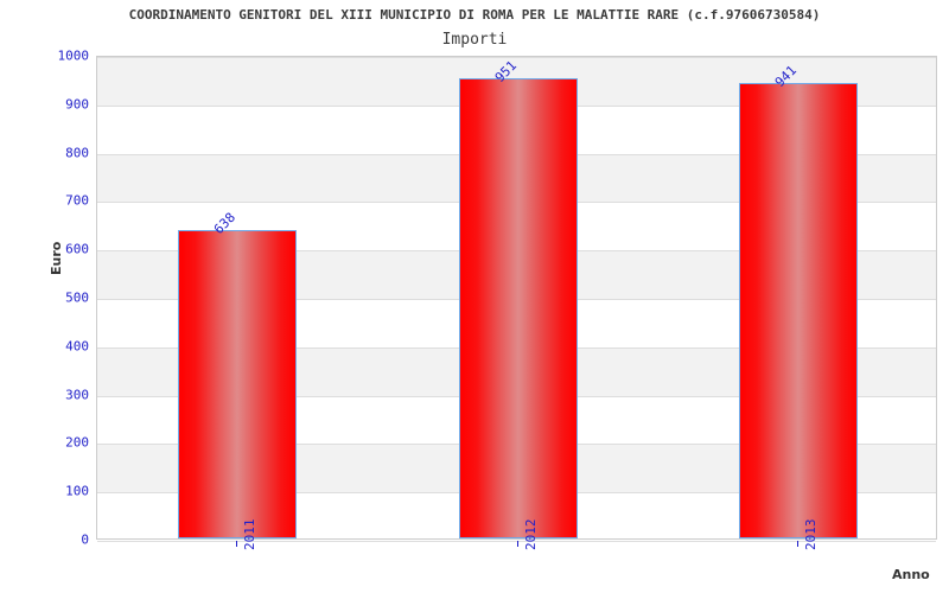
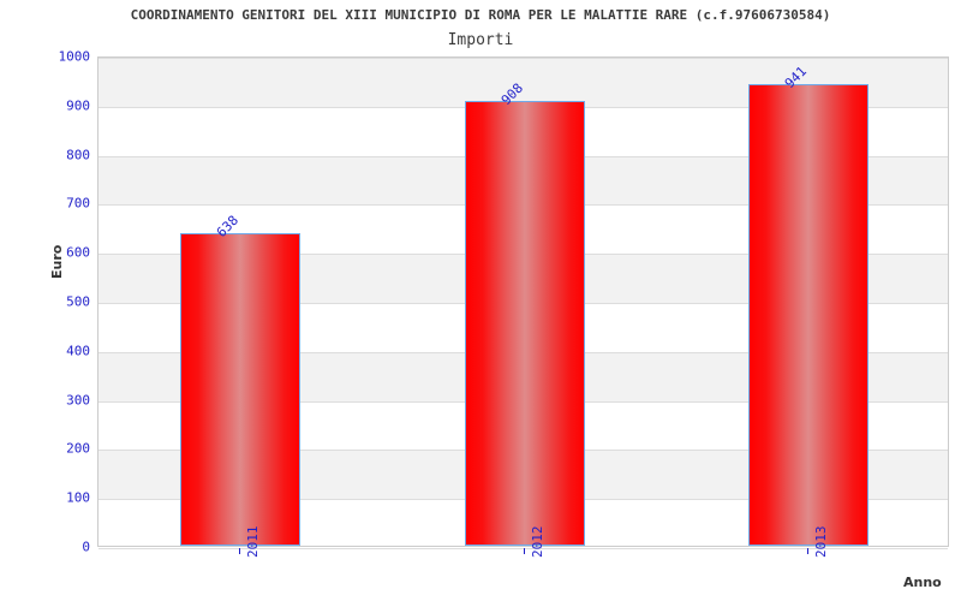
2012: 951 -> 908
